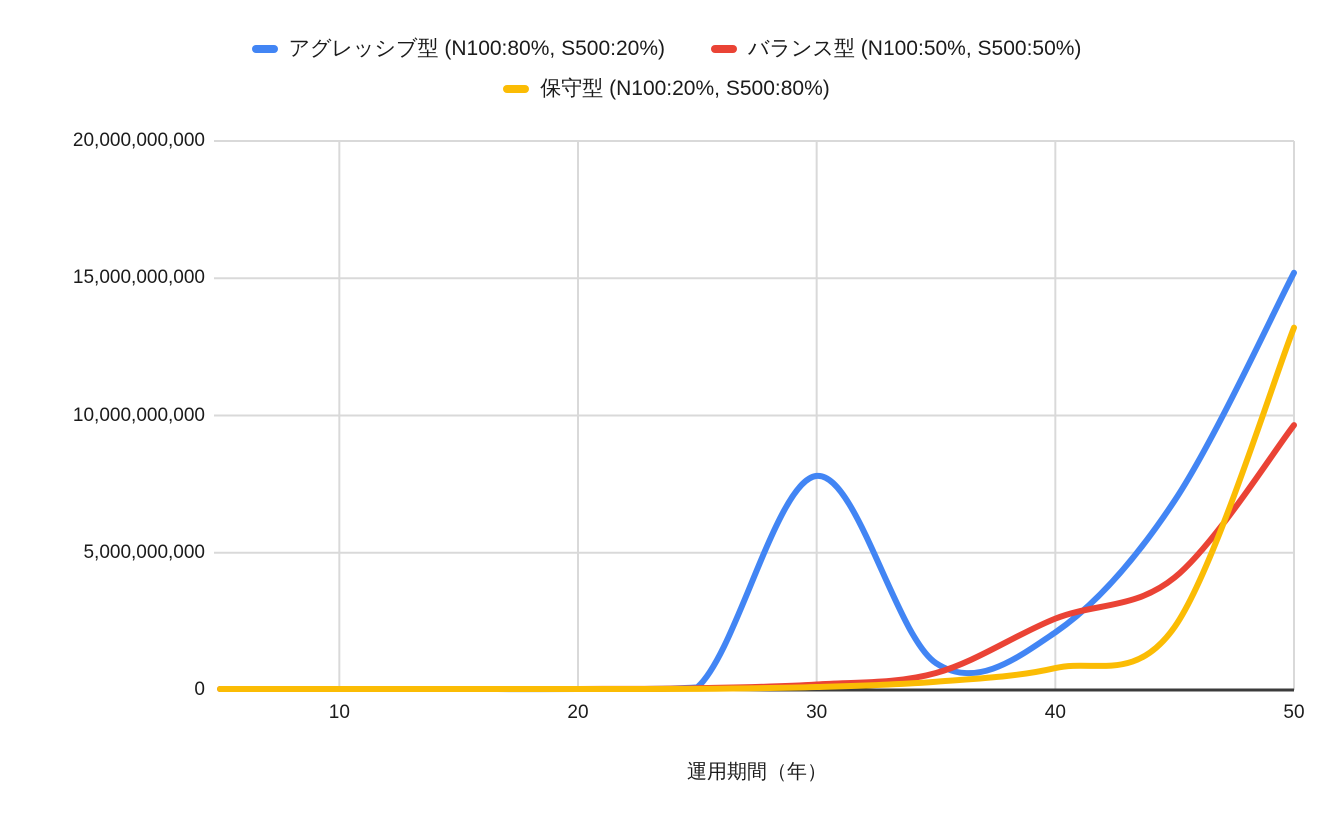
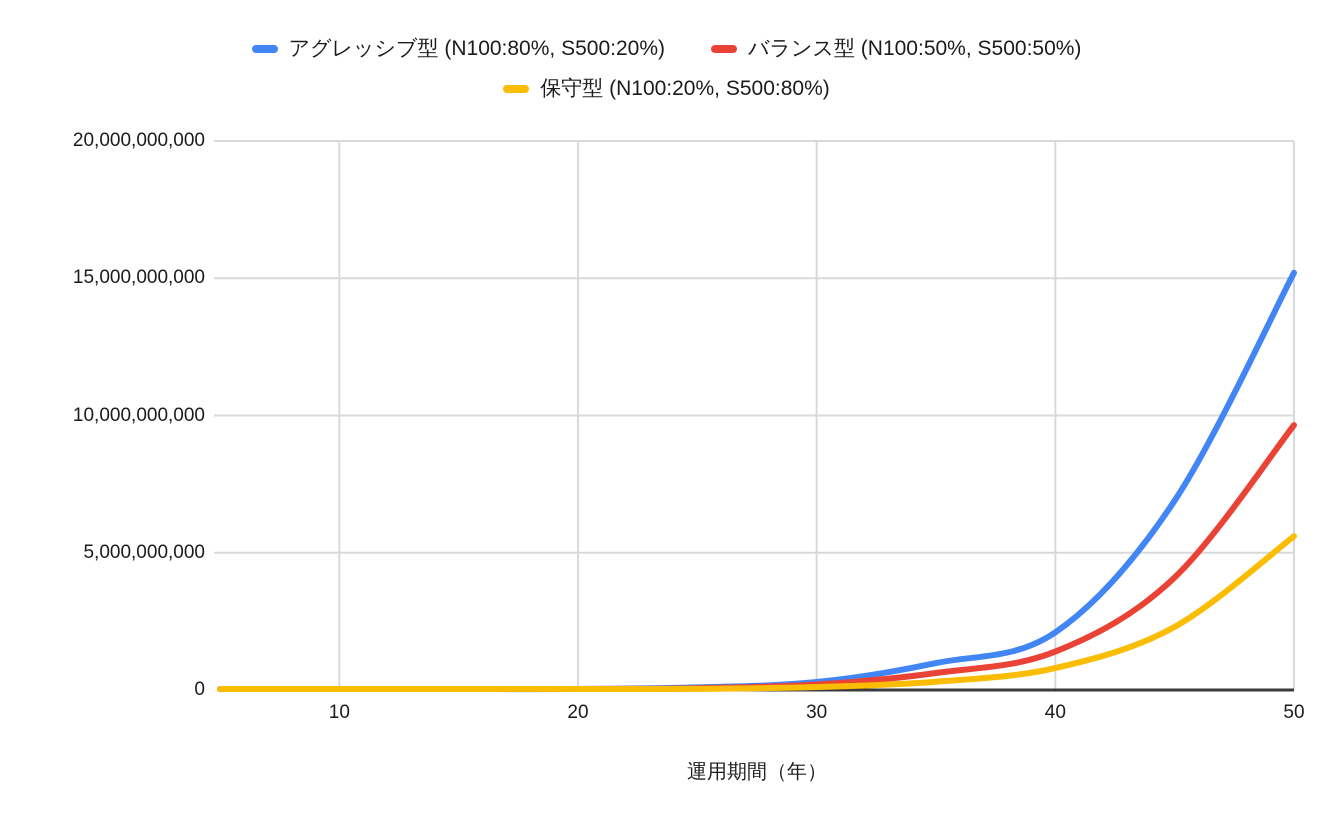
アグレッシブ型 (N100:80%, S500:20%)/30: 7800000000 -> 300000000
バランス型 (N100:50%, S500:50%)/40: 2600000000 -> 1400000000
保守型 (N100:20%, S500:80%)/50: 13200000000 -> 5600000000
